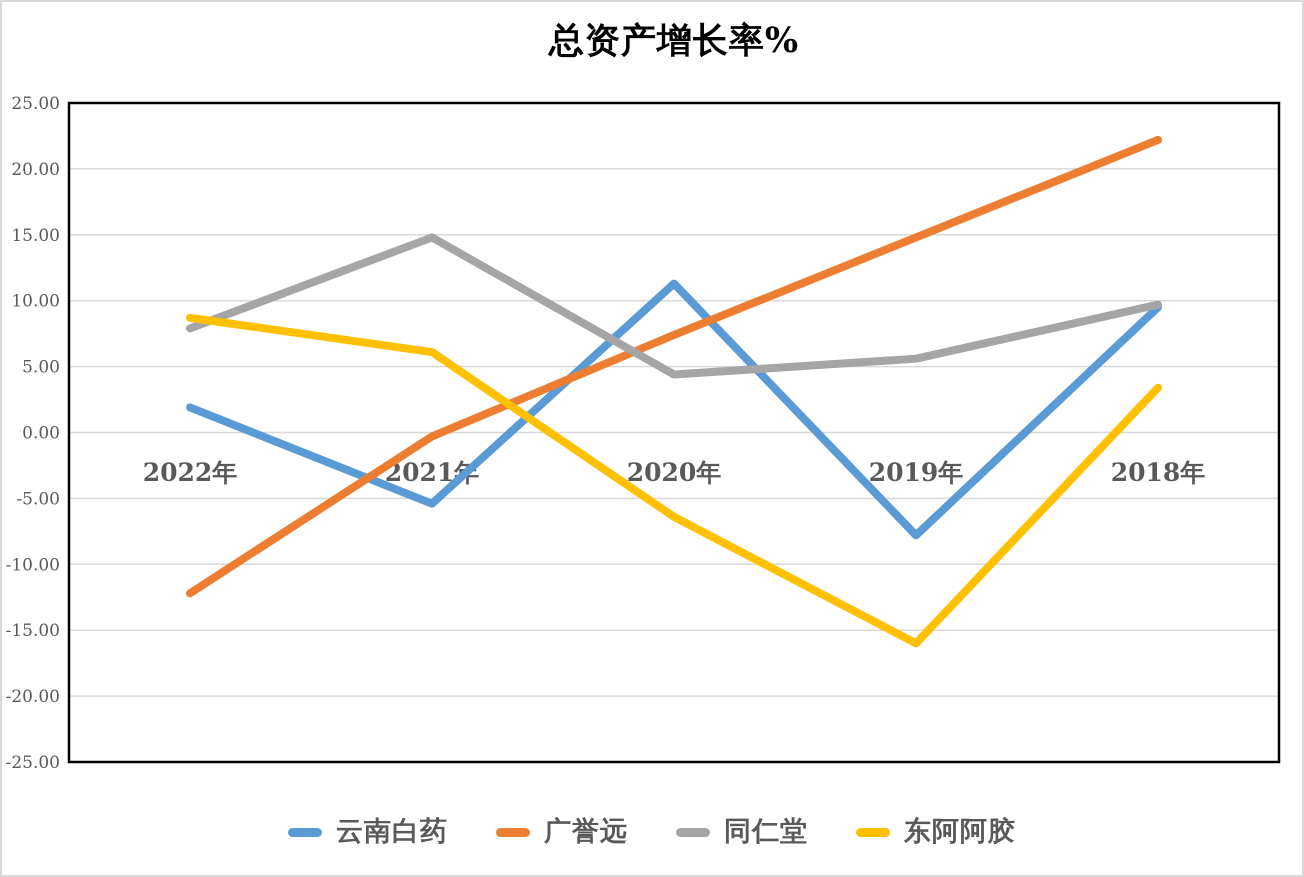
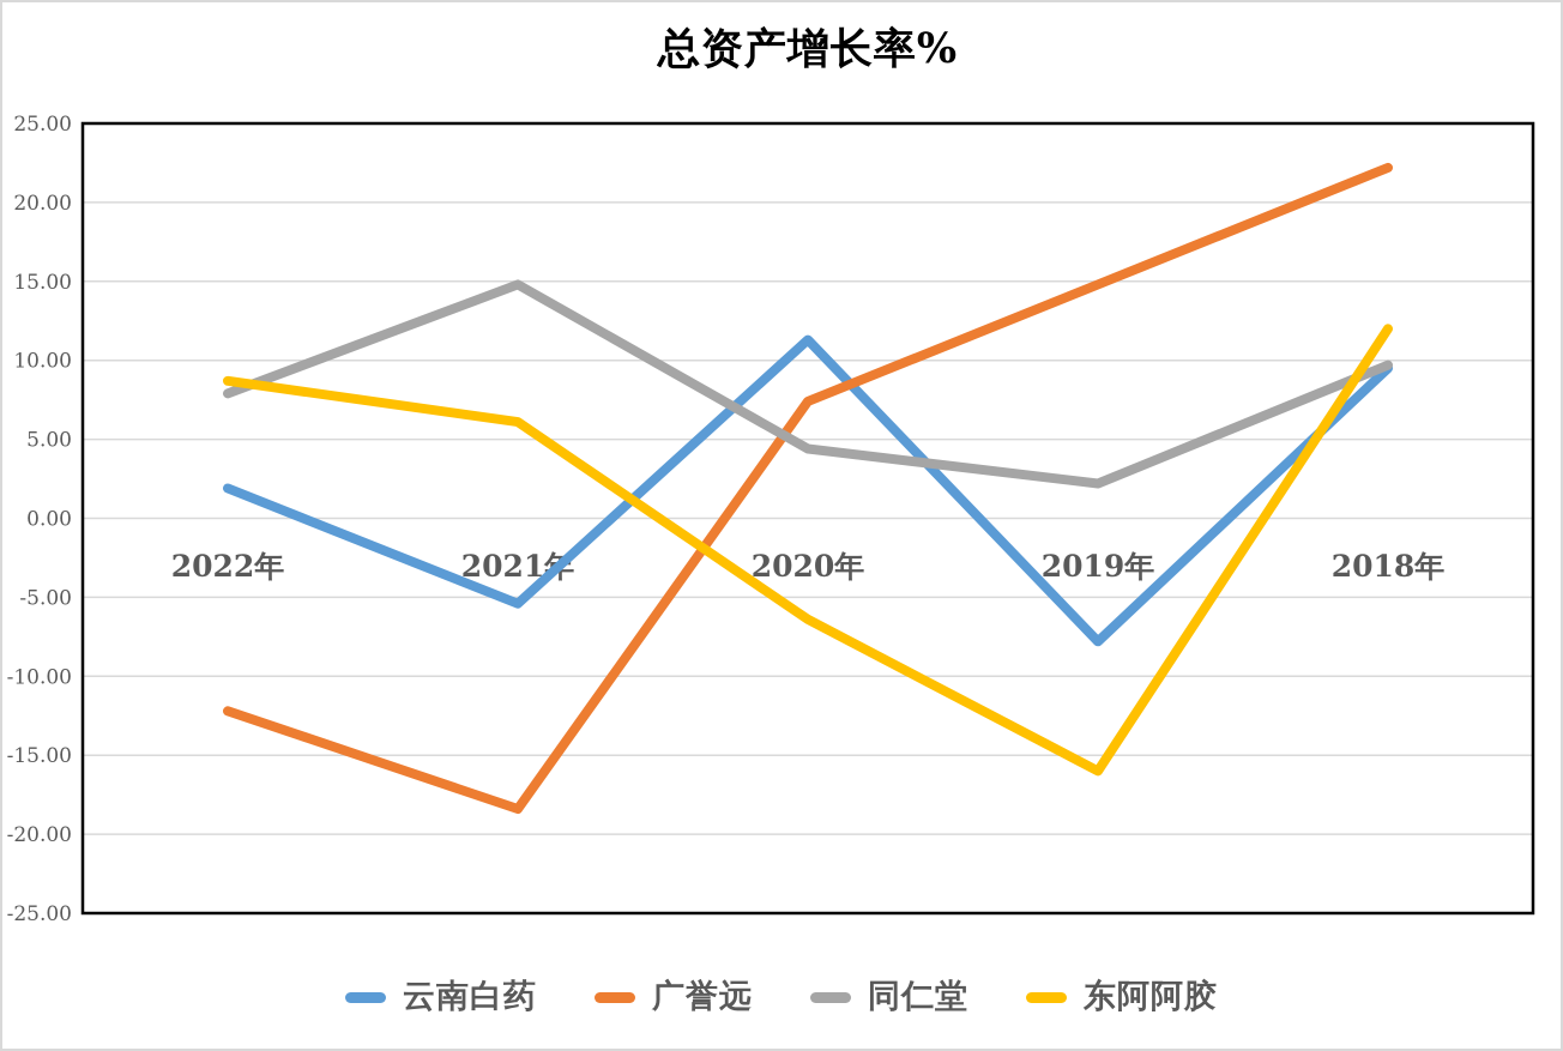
广誉远/2021年: -0.3 -> -18.4
同仁堂/2019年: 5.6 -> 2.2
东阿阿胶/2018年: 3.4 -> 12.0
